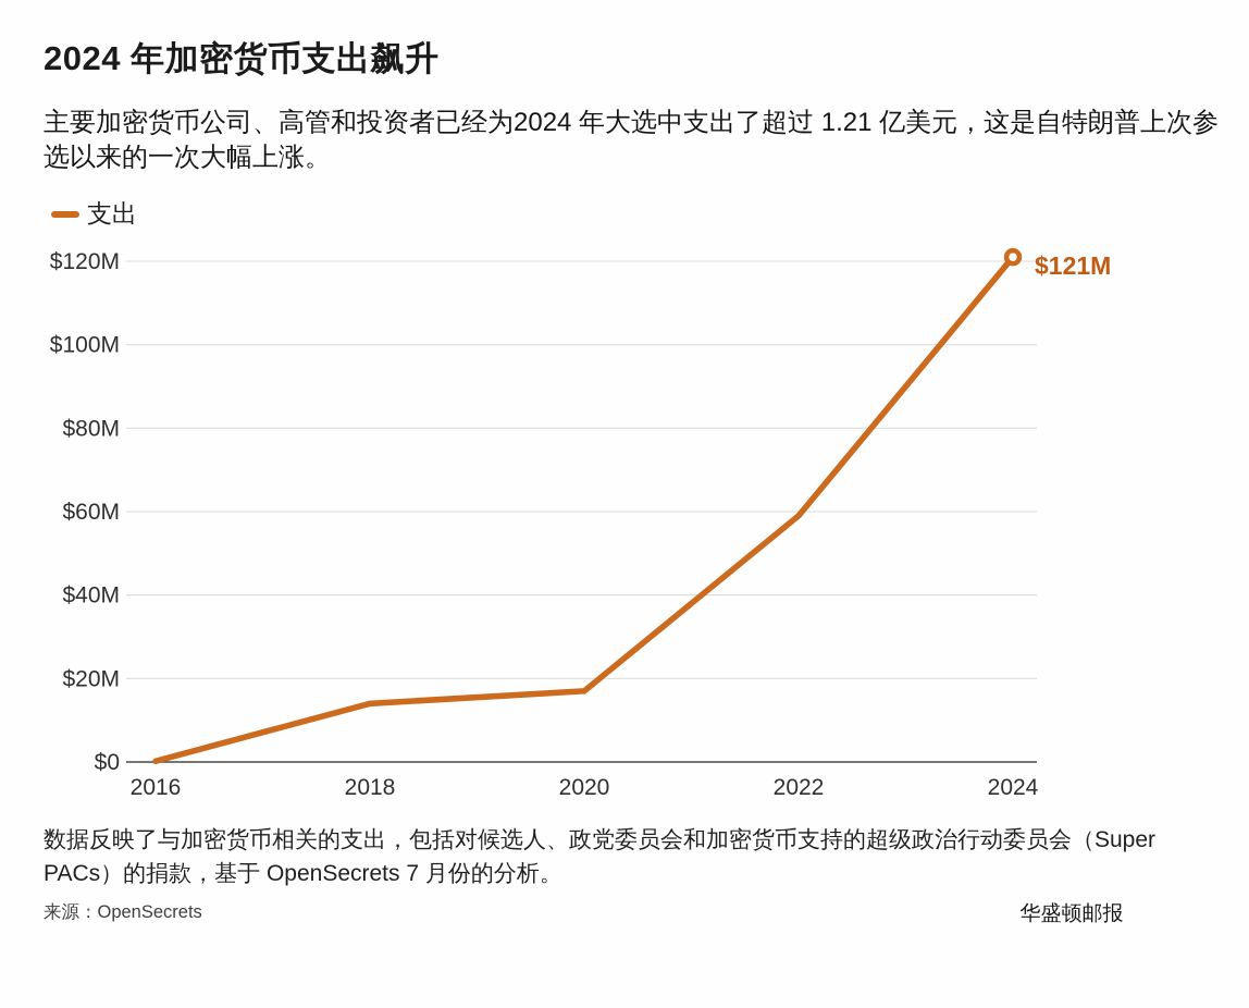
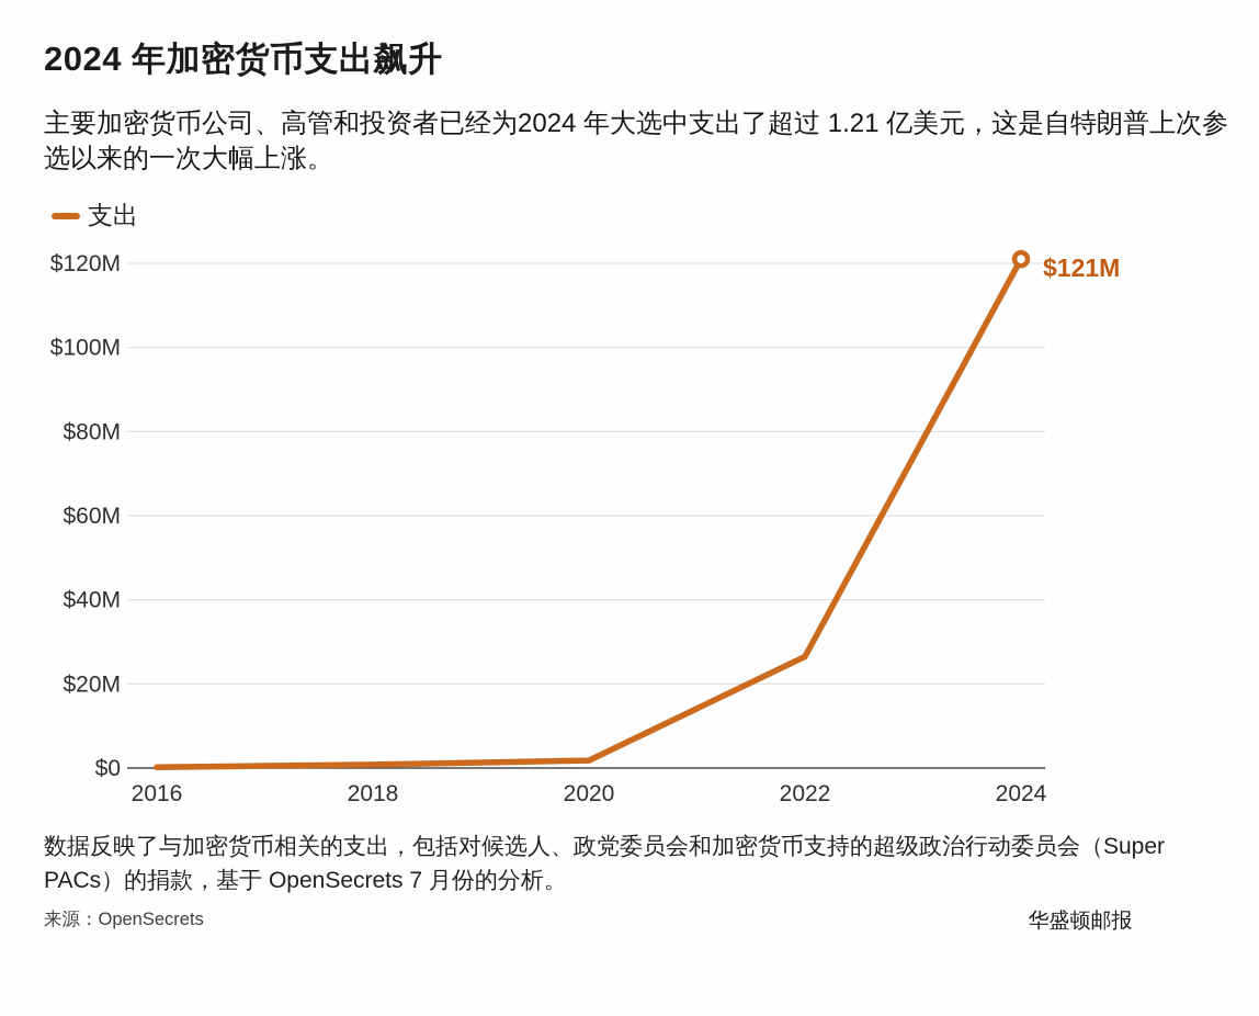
2018: $14M -> $1M
2020: $17M -> $2M
2022: $59M -> $26M
